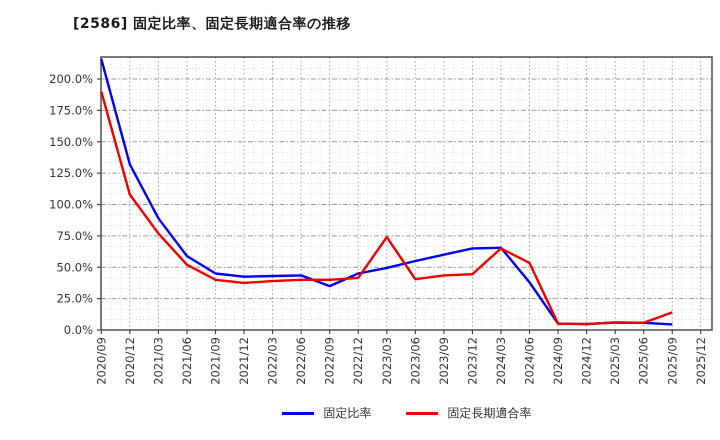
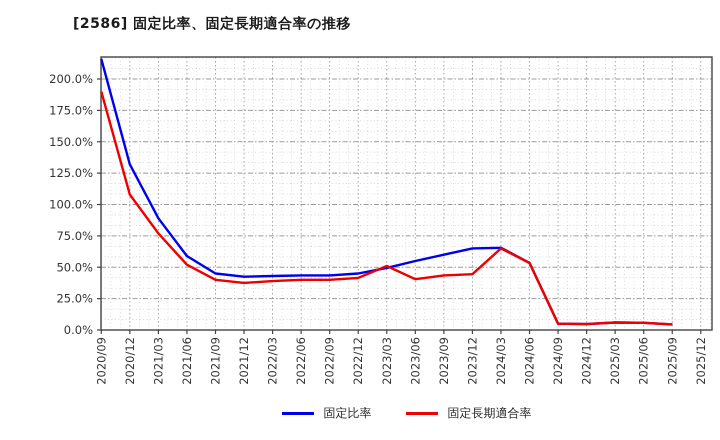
固定比率/2022/09: 35% -> 44%
固定長期適合率/2023/03: 74% -> 51%
固定比率/2024/06: 38% -> 54%
固定長期適合率/2025/09: 14% -> 4%
